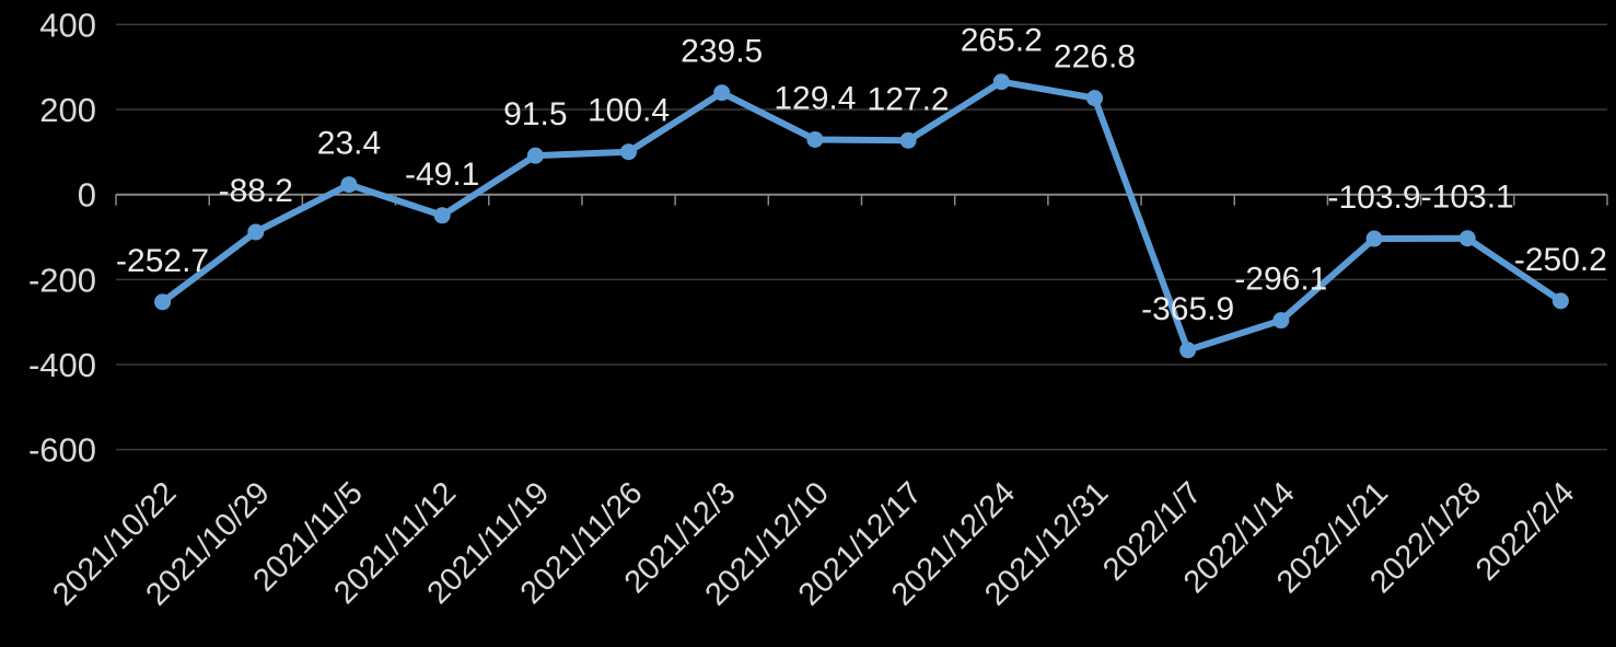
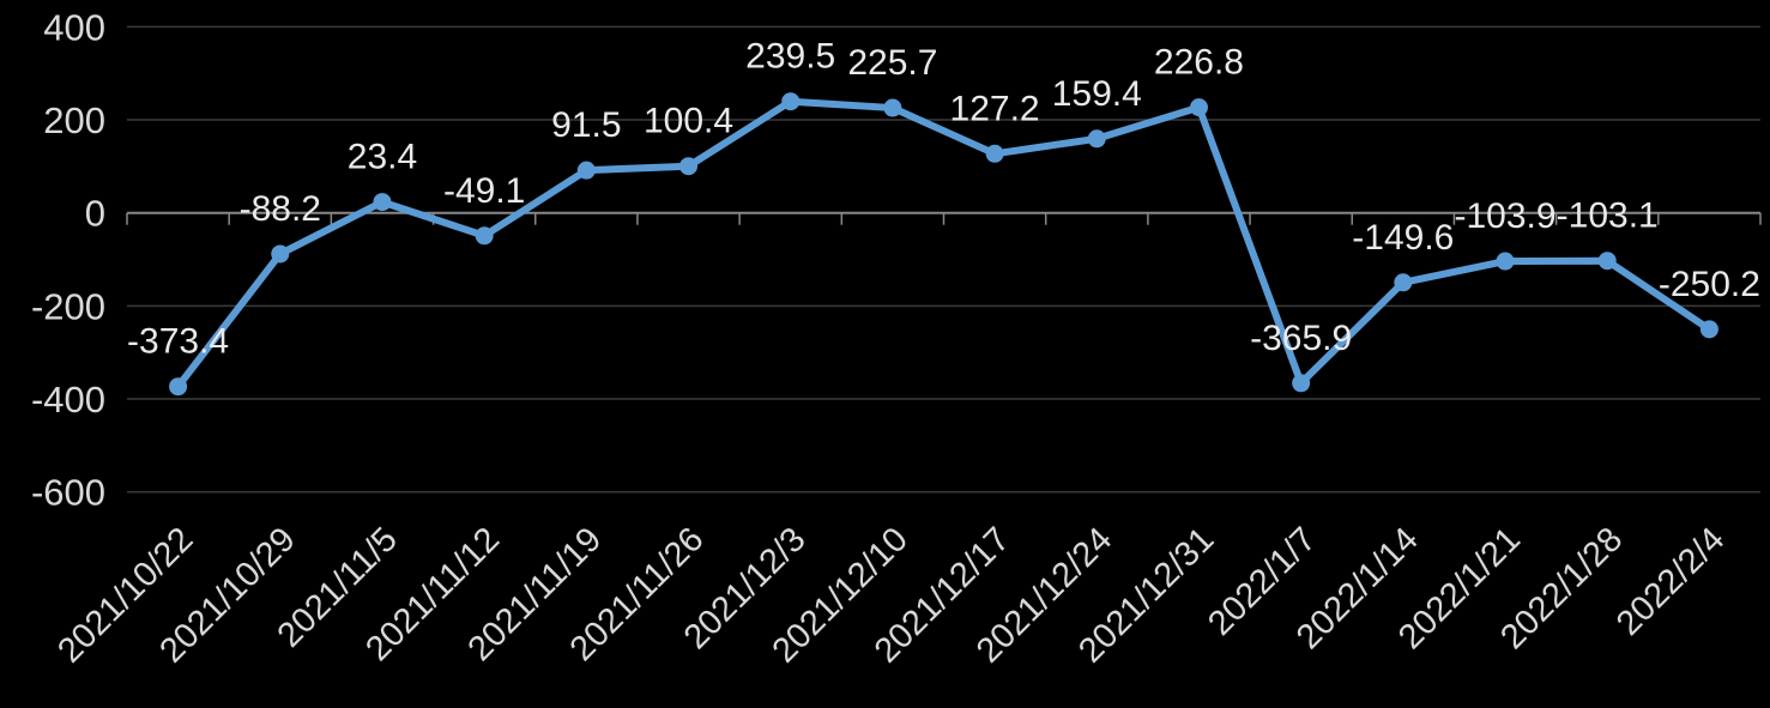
2021/10/22: -252.7 -> -373.4
2021/12/10: 129.4 -> 225.7
2021/12/24: 265.2 -> 159.4
2022/1/14: -296.1 -> -149.6
